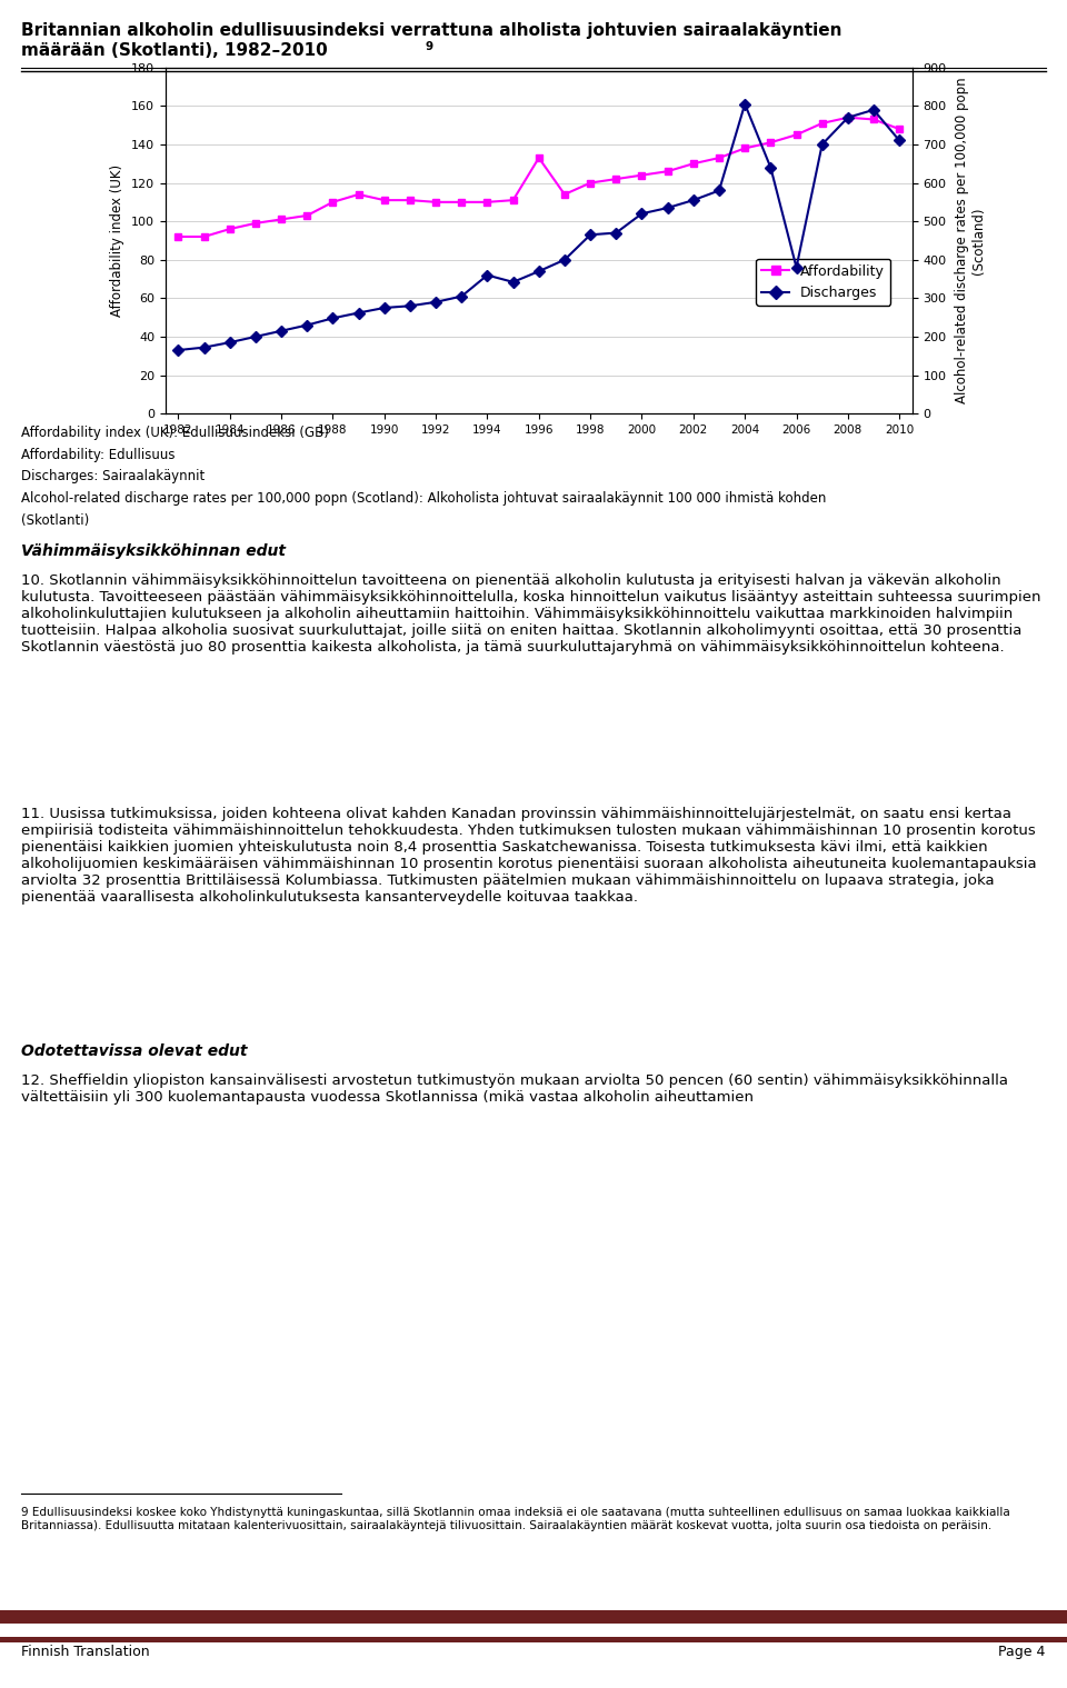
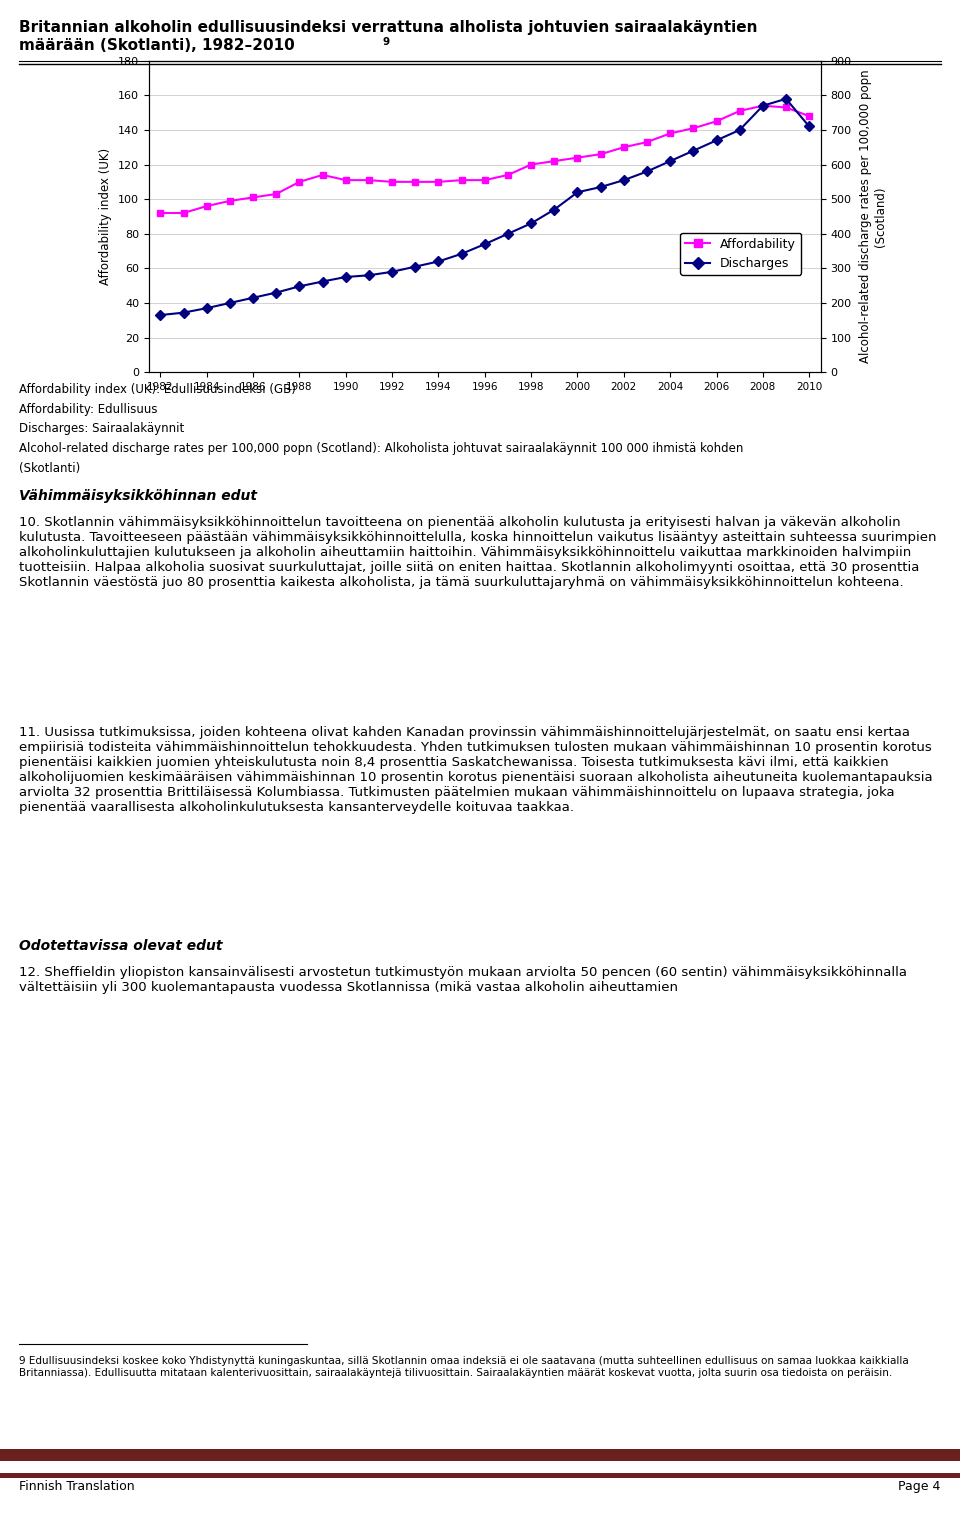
Discharges/1994: 360 -> 320
Affordability/1996: 133 -> 111
Discharges/1998: 465 -> 430
Discharges/2004: 805 -> 610
Discharges/2006: 380 -> 670
